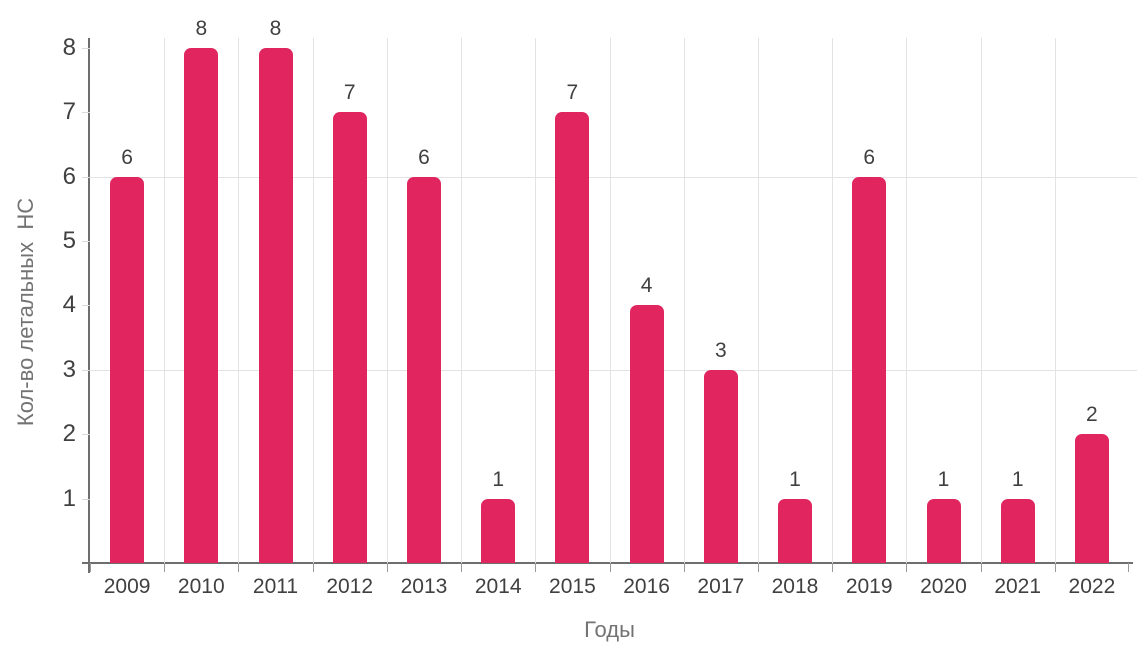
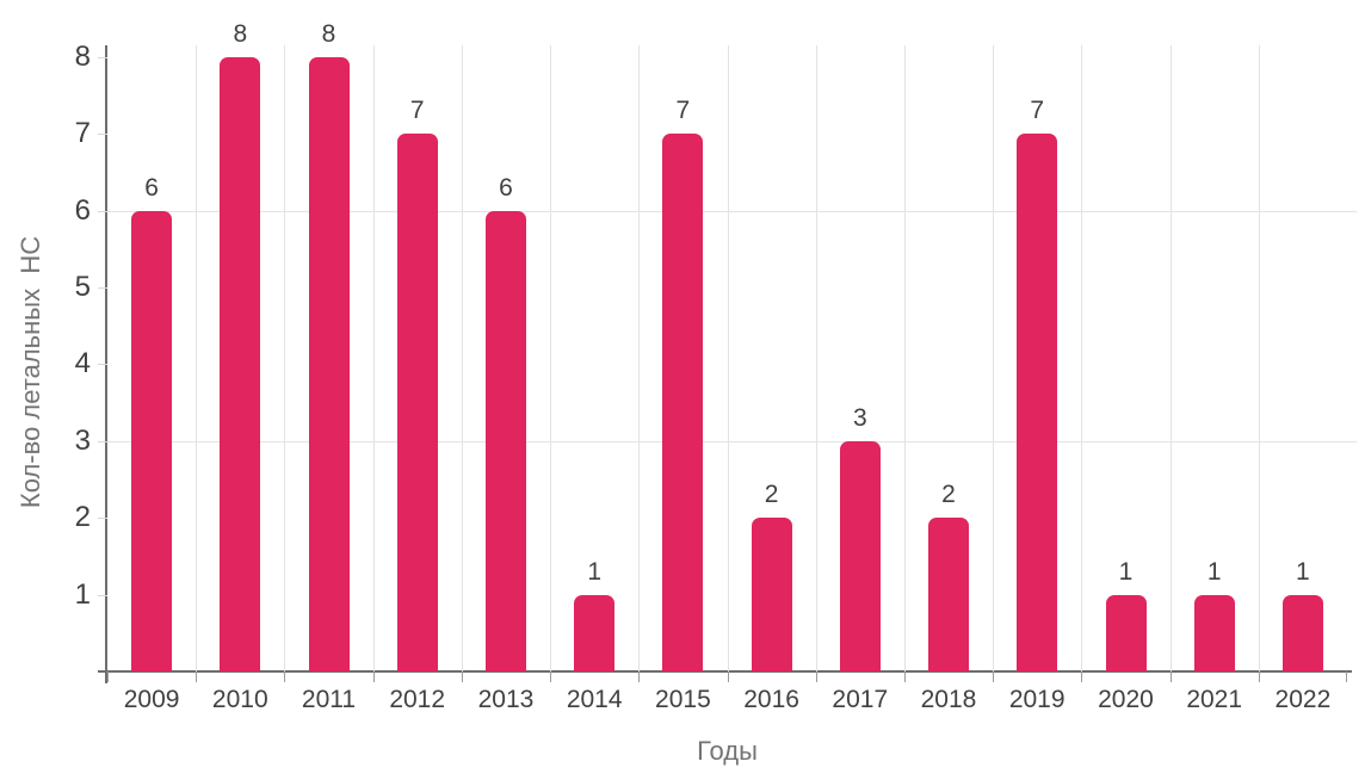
2016: 4 -> 2
2018: 1 -> 2
2019: 6 -> 7
2022: 2 -> 1
